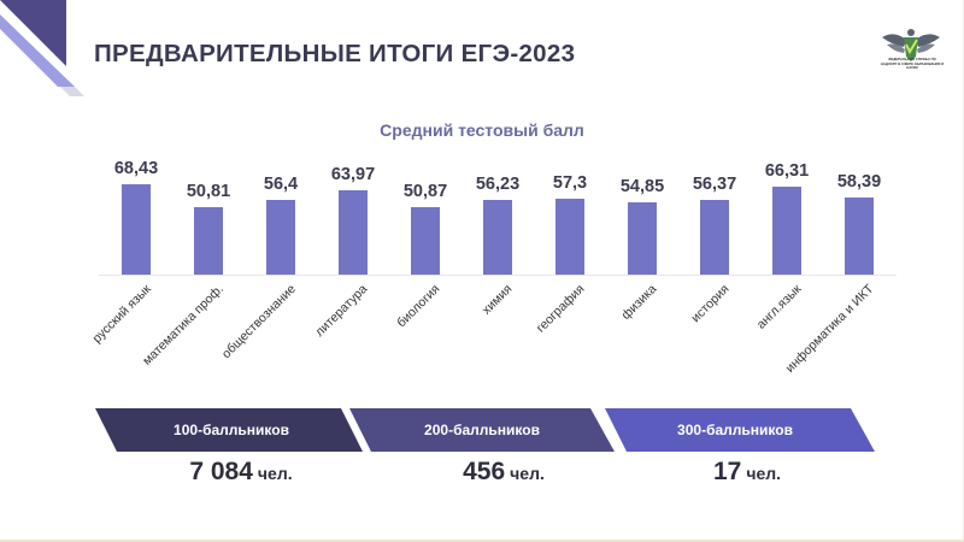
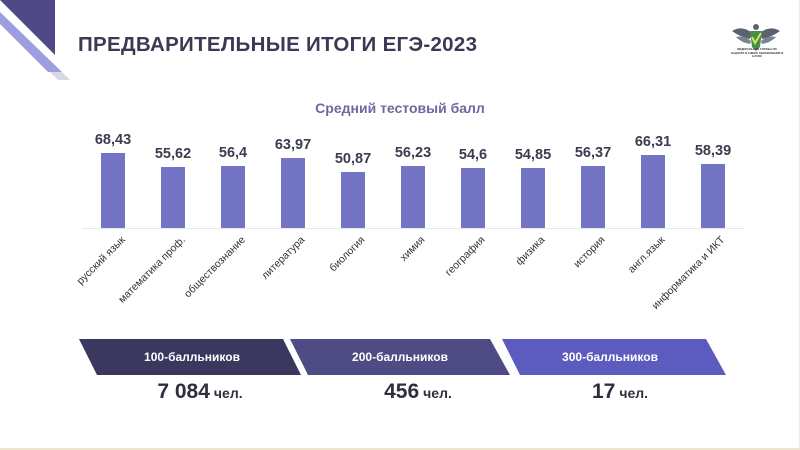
математика проф.: 50,81 -> 55,62
география: 57,3 -> 54,6
